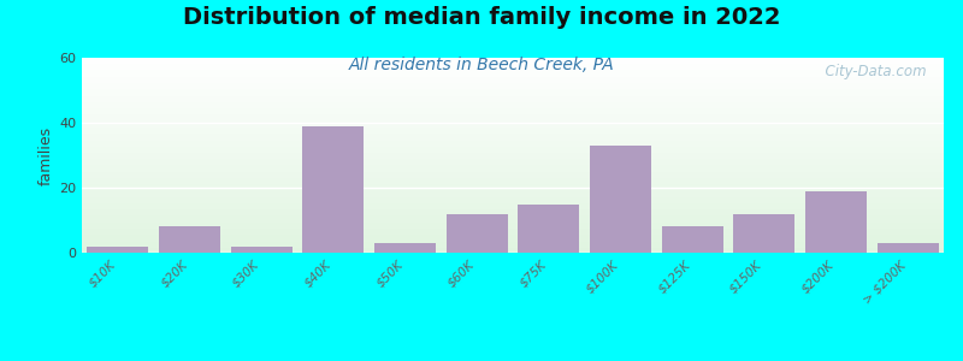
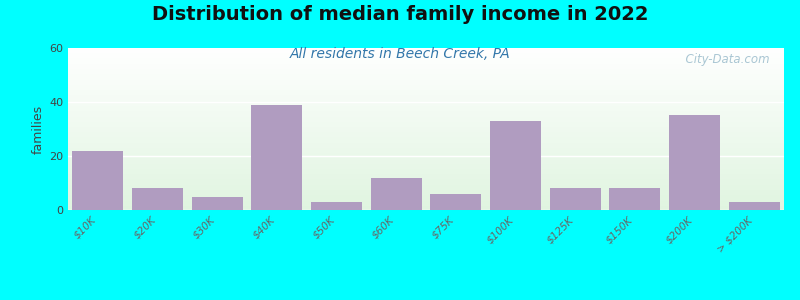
$10K: 2 -> 22
$30K: 2 -> 5
$75K: 15 -> 6
$150K: 12 -> 8
$200K: 19 -> 35
